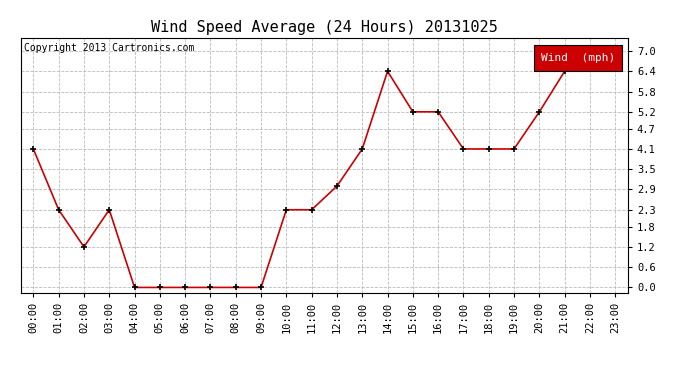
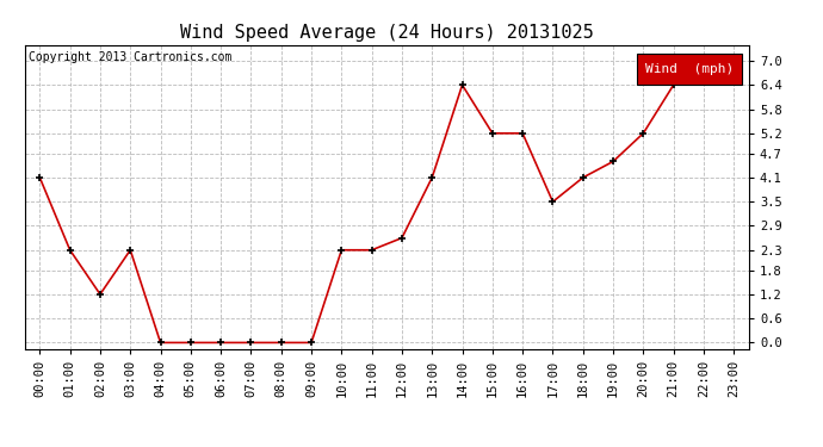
12:00: 3.0 -> 2.6
17:00: 4.1 -> 3.5
19:00: 4.1 -> 4.5
